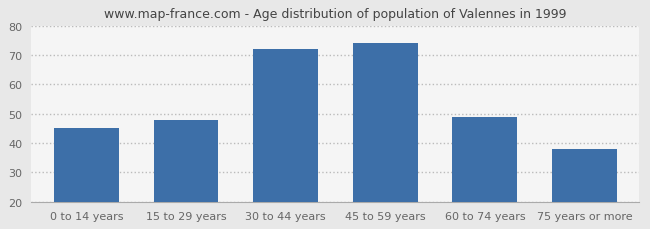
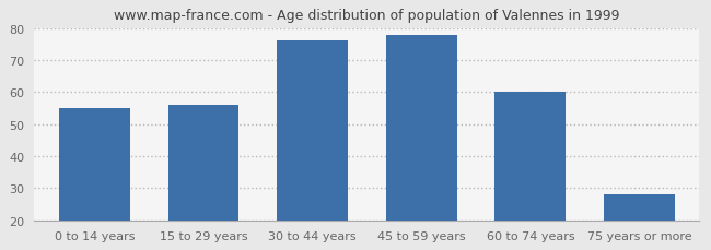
0 to 14 years: 45 -> 55
15 to 29 years: 48 -> 56
30 to 44 years: 72 -> 76
45 to 59 years: 74 -> 78
60 to 74 years: 49 -> 60
75 years or more: 38 -> 28
